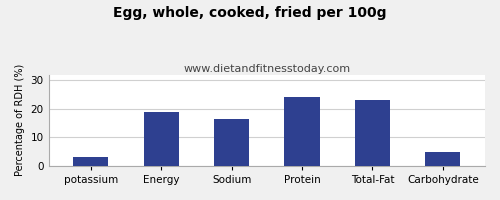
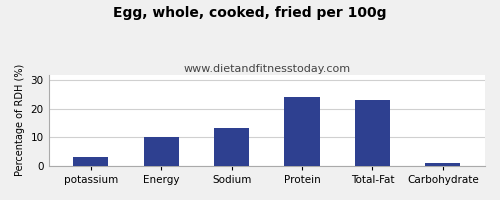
Energy: 19.0 -> 10.2
Sodium: 16.5 -> 13.3
Carbohydrate: 5.0 -> 1.1
